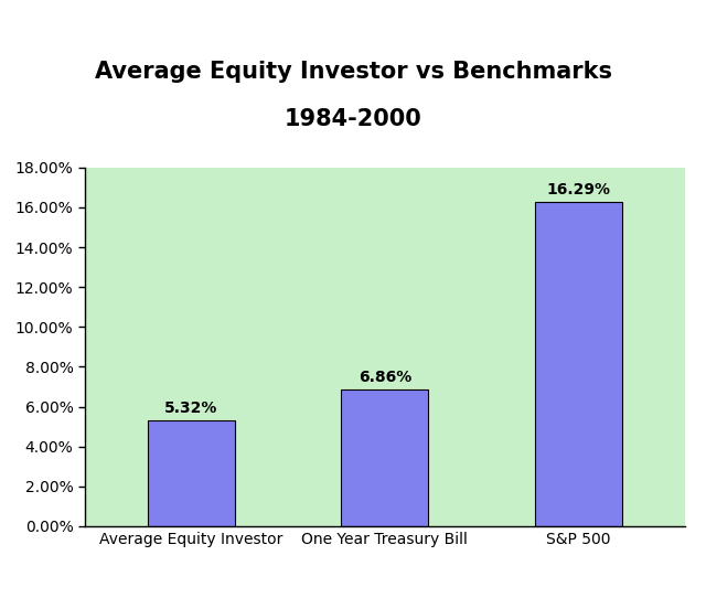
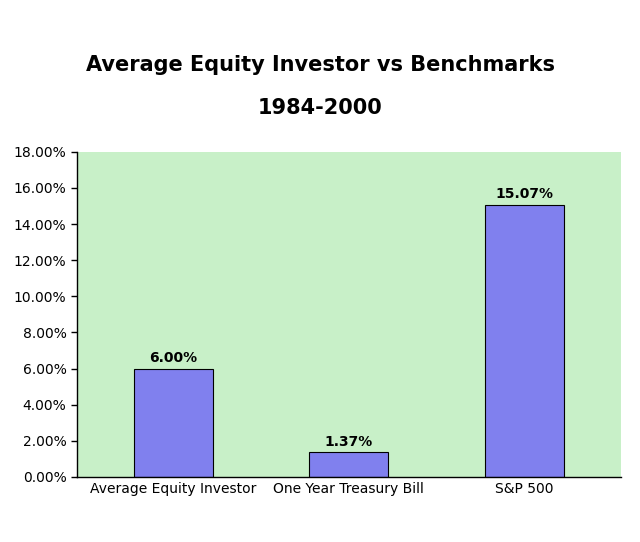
Average Equity Investor: 5.32% -> 6.00%
One Year Treasury Bill: 6.86% -> 1.37%
S&P 500: 16.29% -> 15.07%
